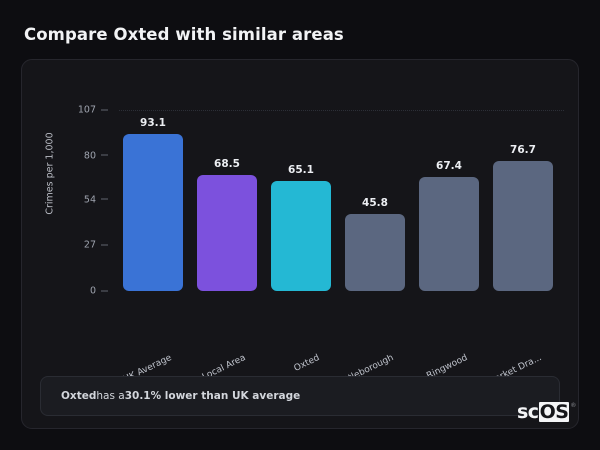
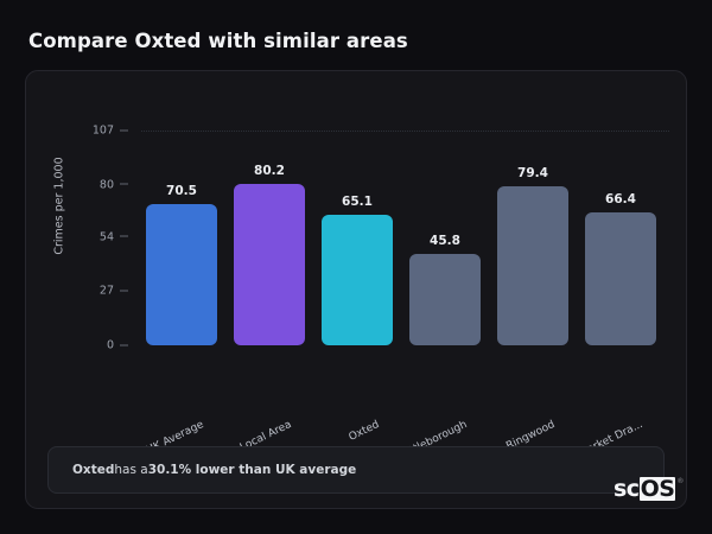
UK Average: 93.1 -> 70.5
Local Area: 68.5 -> 80.2
Ringwood: 67.4 -> 79.4
Market Dra...: 76.7 -> 66.4
